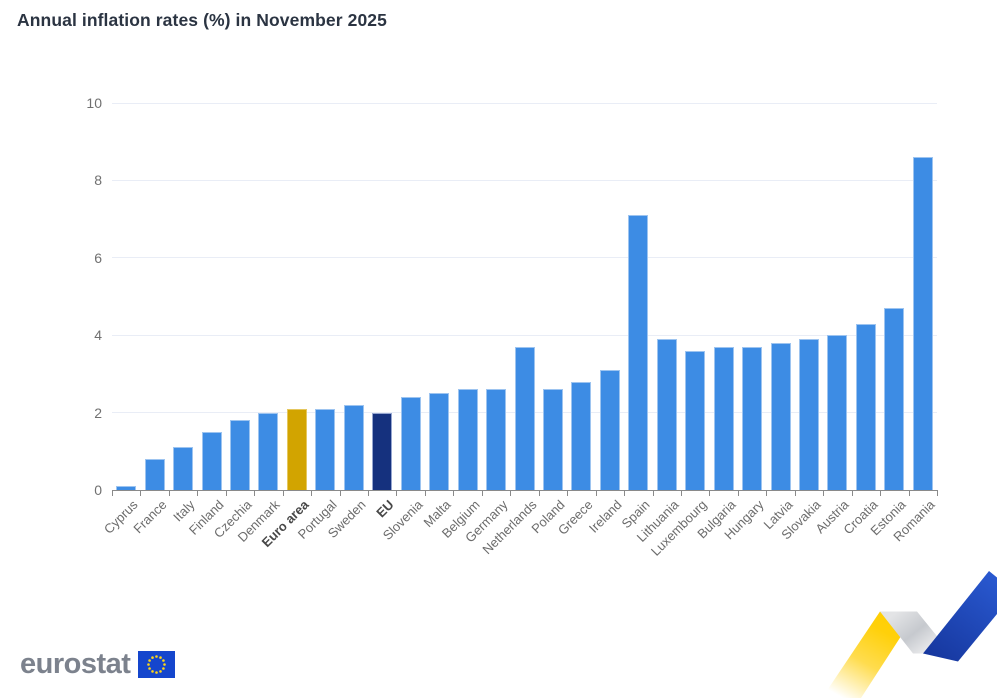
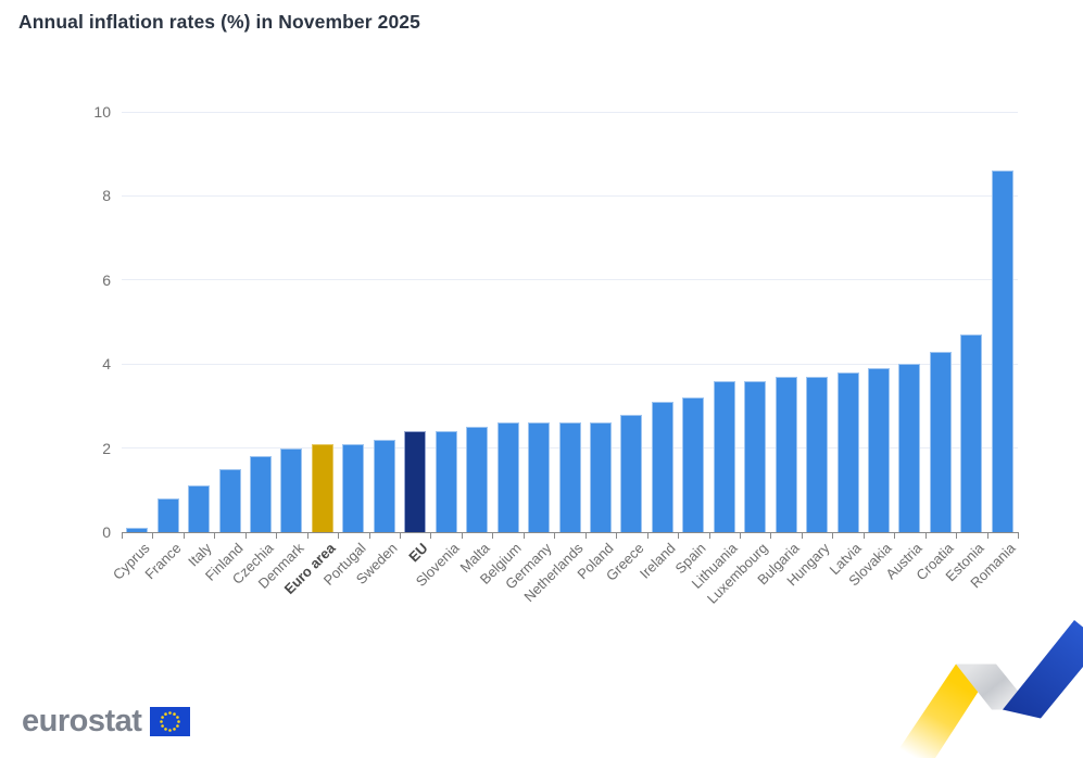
EU: 2.0 -> 2.4
Netherlands: 3.7 -> 2.6
Spain: 7.1 -> 3.2
Lithuania: 3.9 -> 3.6
